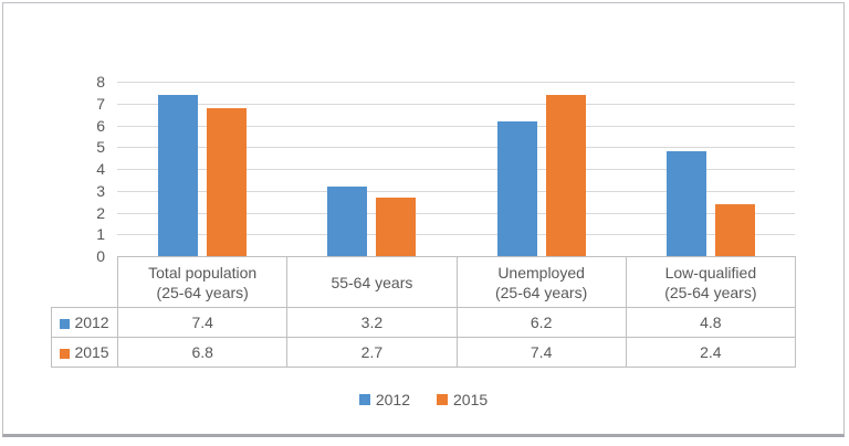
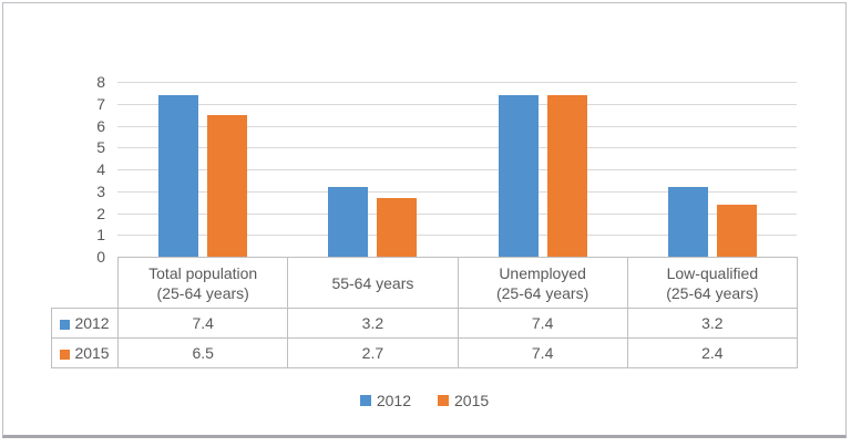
2015/Total population (25-64 years): 6.8 -> 6.5
2012/Unemployed (25-64 years): 6.2 -> 7.4
2012/Low-qualified (25-64 years): 4.8 -> 3.2
